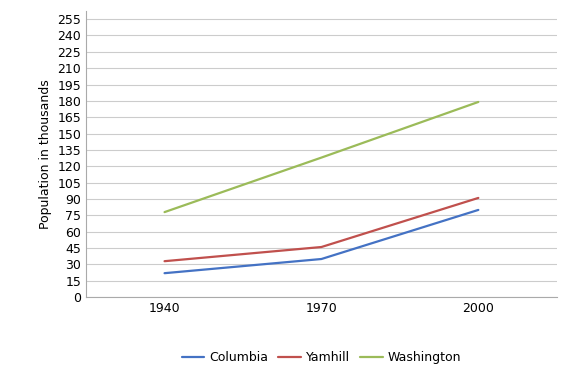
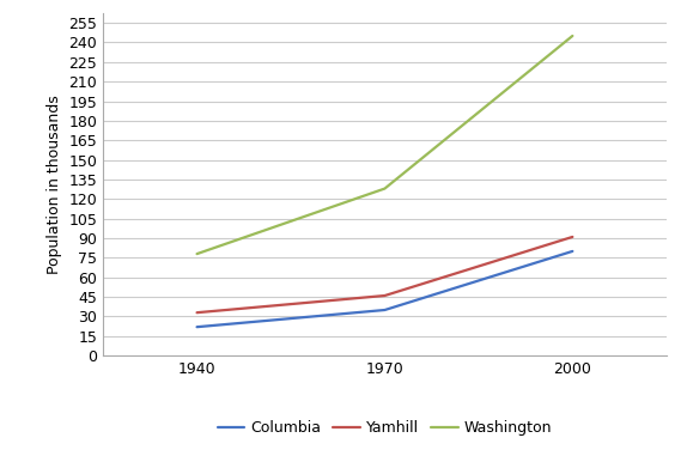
Washington/2000: 179 -> 245
